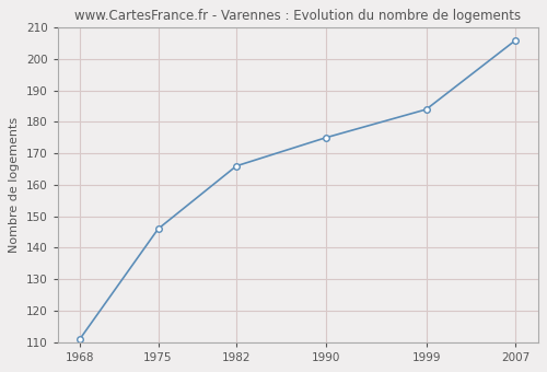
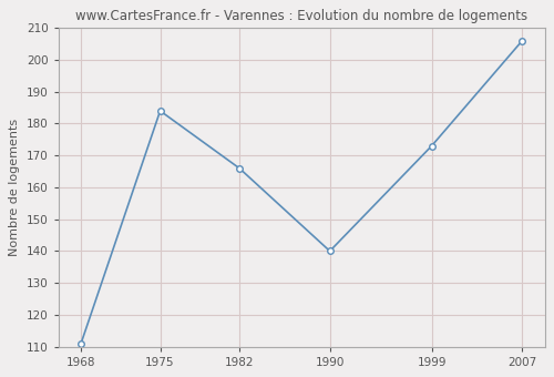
1975: 146 -> 184
1990: 175 -> 140
1999: 184 -> 173
